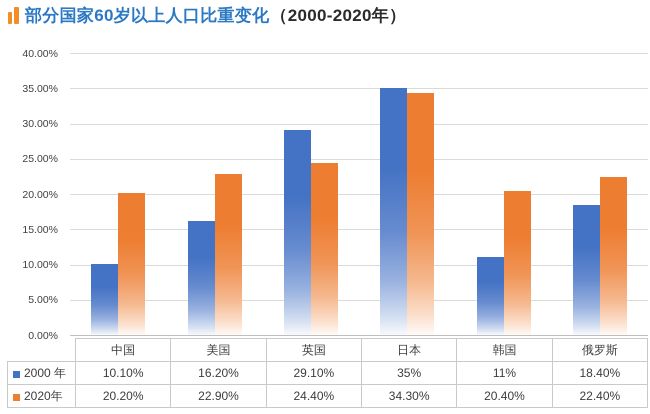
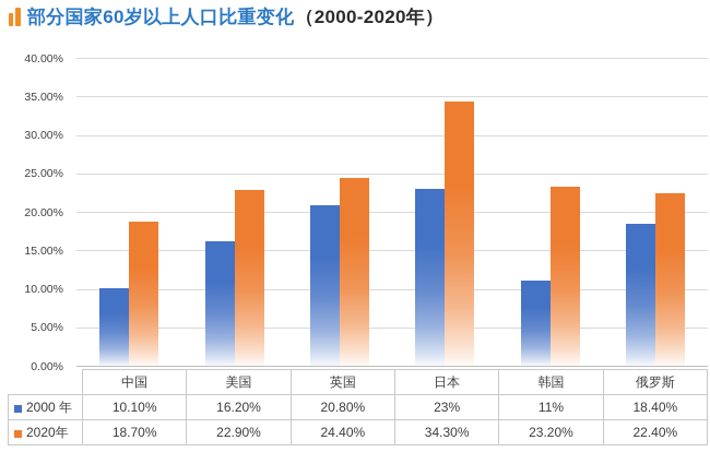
2020年/中国: 20.20% -> 18.70%
2000 年/英国: 29.10% -> 20.80%
2000 年/日本: 35% -> 23%
2020年/韩国: 20.40% -> 23.20%
